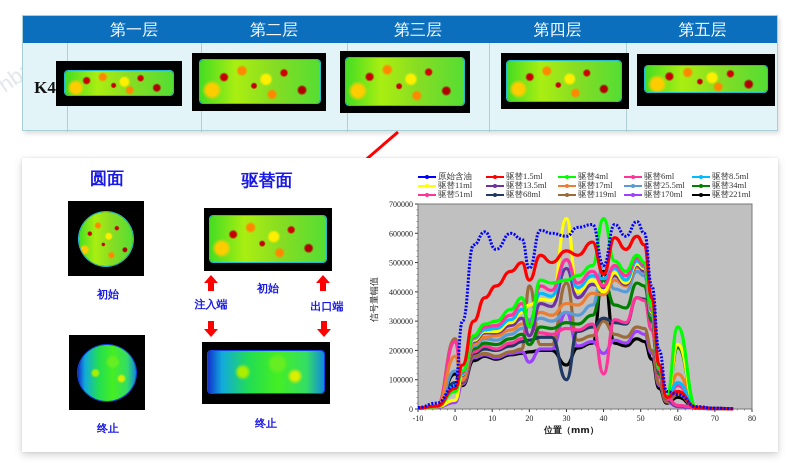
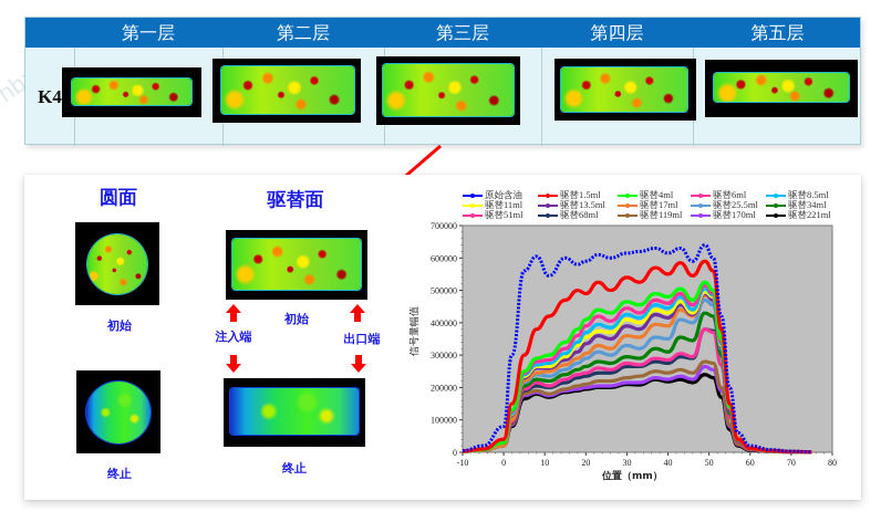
驱替1.5ml/0: 70000 -> 40000
驱替4ml/0: 60000 -> 30000
驱替6ml/0: 70000 -> 30000
驱替8.5ml/0: 80000 -> 30000
驱替13.5ml/0: 70000 -> 30000
驱替17ml/0: 180000 -> 20000
驱替25.5ml/0: 130000 -> 20000
驱替34ml/0: 80000 -> 20000
驱替51ml/0: 230000 -> 20000
驱替68ml/0: 90000 -> 20000
驱替119ml/0: 240000 -> 20000
驱替221ml/0: 120000 -> 20000
原始含油/20: 480000 -> 590000
驱替1.5ml/20: 440000 -> 490000
驱替4ml/20: 280000 -> 410000
驱替6ml/20: 290000 -> 390000
驱替8.5ml/20: 300000 -> 370000
驱替13.5ml/20: 250000 -> 340000
驱替34ml/20: 220000 -> 260000
驱替51ml/20: 290000 -> 240000
驱替119ml/20: 420000 -> 210000
驱替170ml/20: 160000 -> 200000
原始含油/30: 590000 -> 620000
驱替4ml/30: 440000 -> 460000
驱替6ml/30: 510000 -> 440000
驱替8.5ml/30: 510000 -> 420000
驱替11ml/30: 650000 -> 410000
驱替13.5ml/30: 480000 -> 390000
驱替68ml/30: 100000 -> 260000
驱替119ml/30: 430000 -> 230000
驱替170ml/30: 330000 -> 220000
驱替221ml/30: 150000 -> 210000
原始含油/40: 490000 -> 620000
驱替1.5ml/40: 460000 -> 550000
驱替4ml/40: 650000 -> 480000
驱替6ml/40: 420000 -> 460000
驱替11ml/40: 400000 -> 430000
驱替25.5ml/40: 490000 -> 350000
驱替34ml/40: 440000 -> 310000
驱替51ml/40: 120000 -> 280000
驱替68ml/40: 310000 -> 280000
驱替119ml/40: 300000 -> 240000
驱替170ml/40: 190000 -> 220000
驱替221ml/40: 470000 -> 220000
原始含油/60: 50000 -> 20000
驱替1.5ml/60: 60000 -> 10000
驱替4ml/60: 280000 -> 10000
驱替8.5ml/60: 90000 -> 10000
驱替11ml/60: 220000 -> 10000
驱替13.5ml/60: 60000 -> 10000
驱替17ml/60: 120000 -> 20000
驱替34ml/60: 210000 -> 10000
驱替51ml/60: 80000 -> 10000
驱替119ml/60: 50000 -> 10000
驱替221ml/60: 40000 -> 10000
